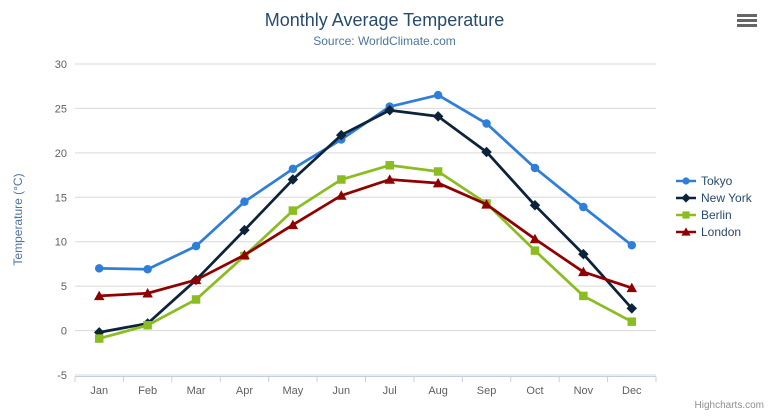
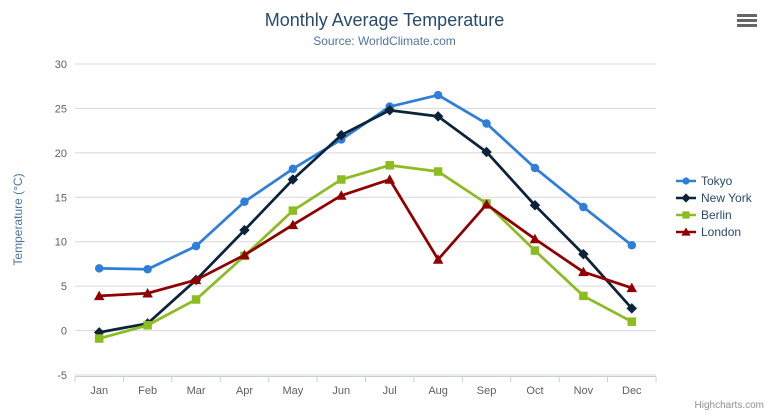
London/Aug: 17 -> 8
